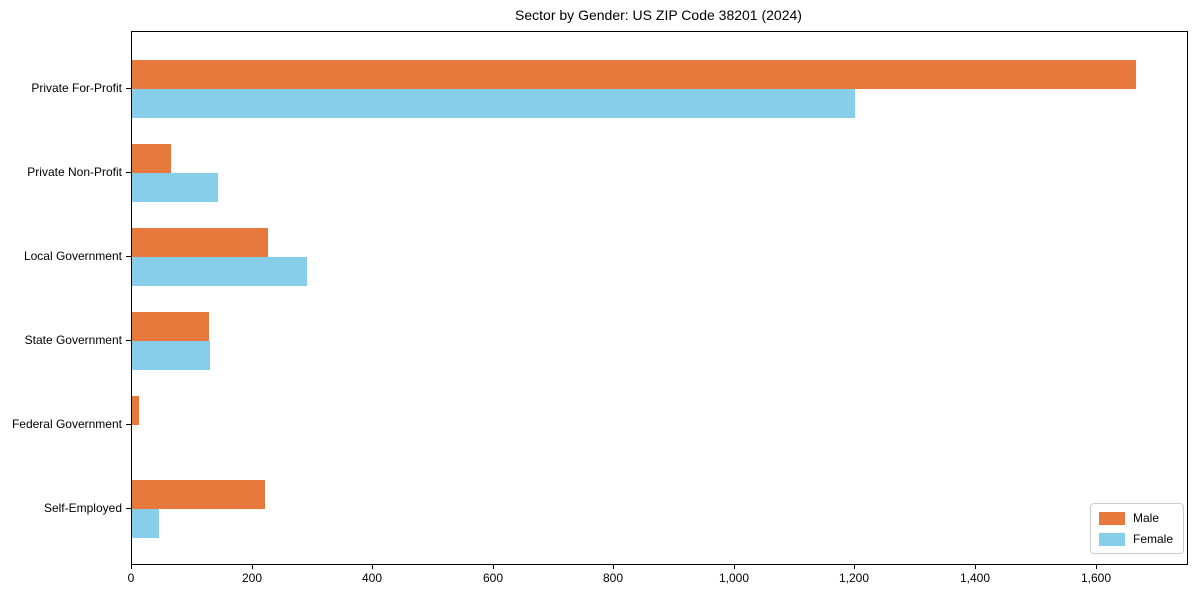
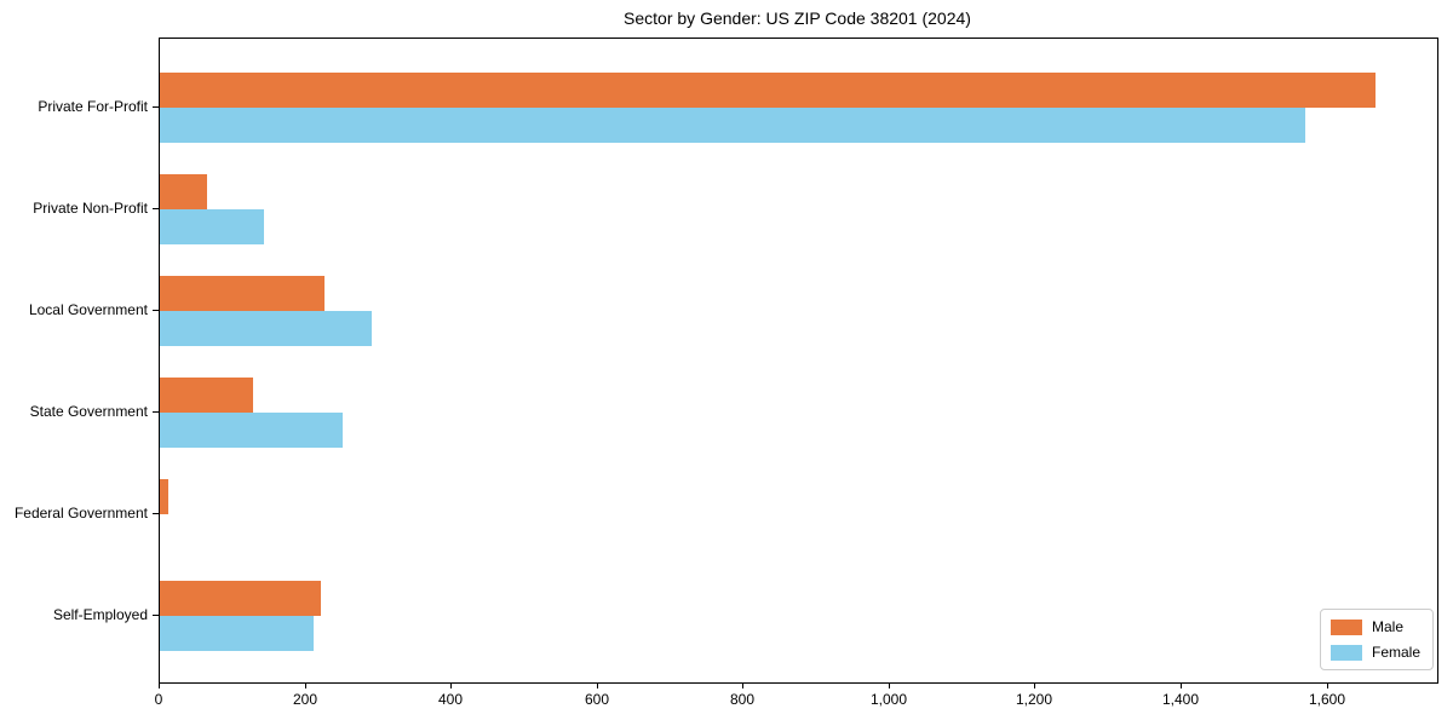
Female/Private For-Profit: 1200 -> 1570
Female/State Government: 130 -> 250
Female/Self-Employed: 40 -> 210
